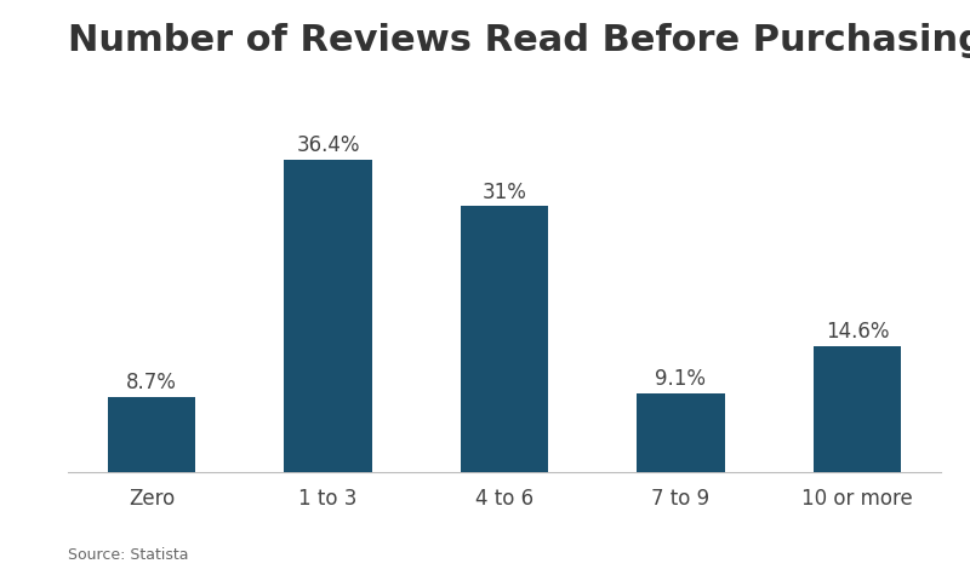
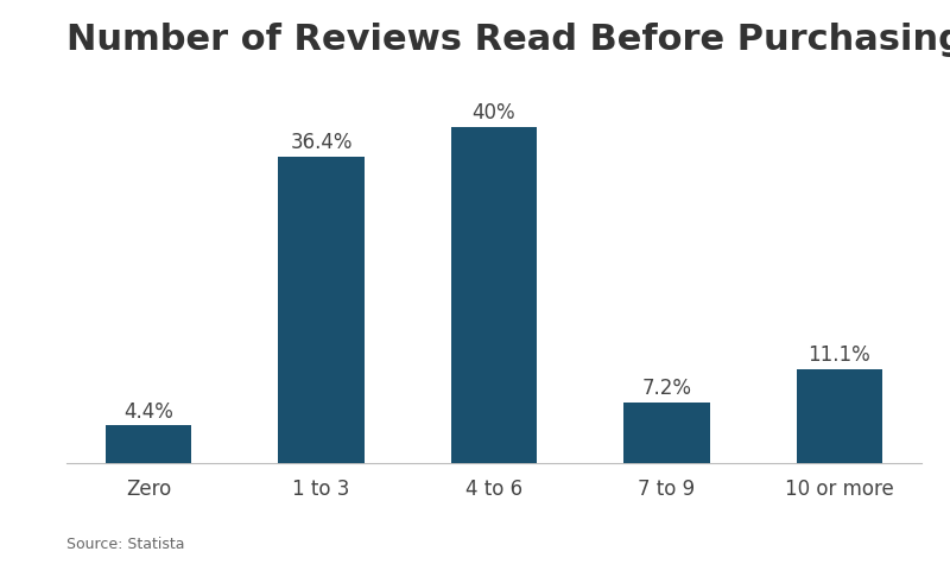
Zero: 8.7% -> 4.4%
4 to 6: 31% -> 40%
7 to 9: 9.1% -> 7.2%
10 or more: 14.6% -> 11.1%
